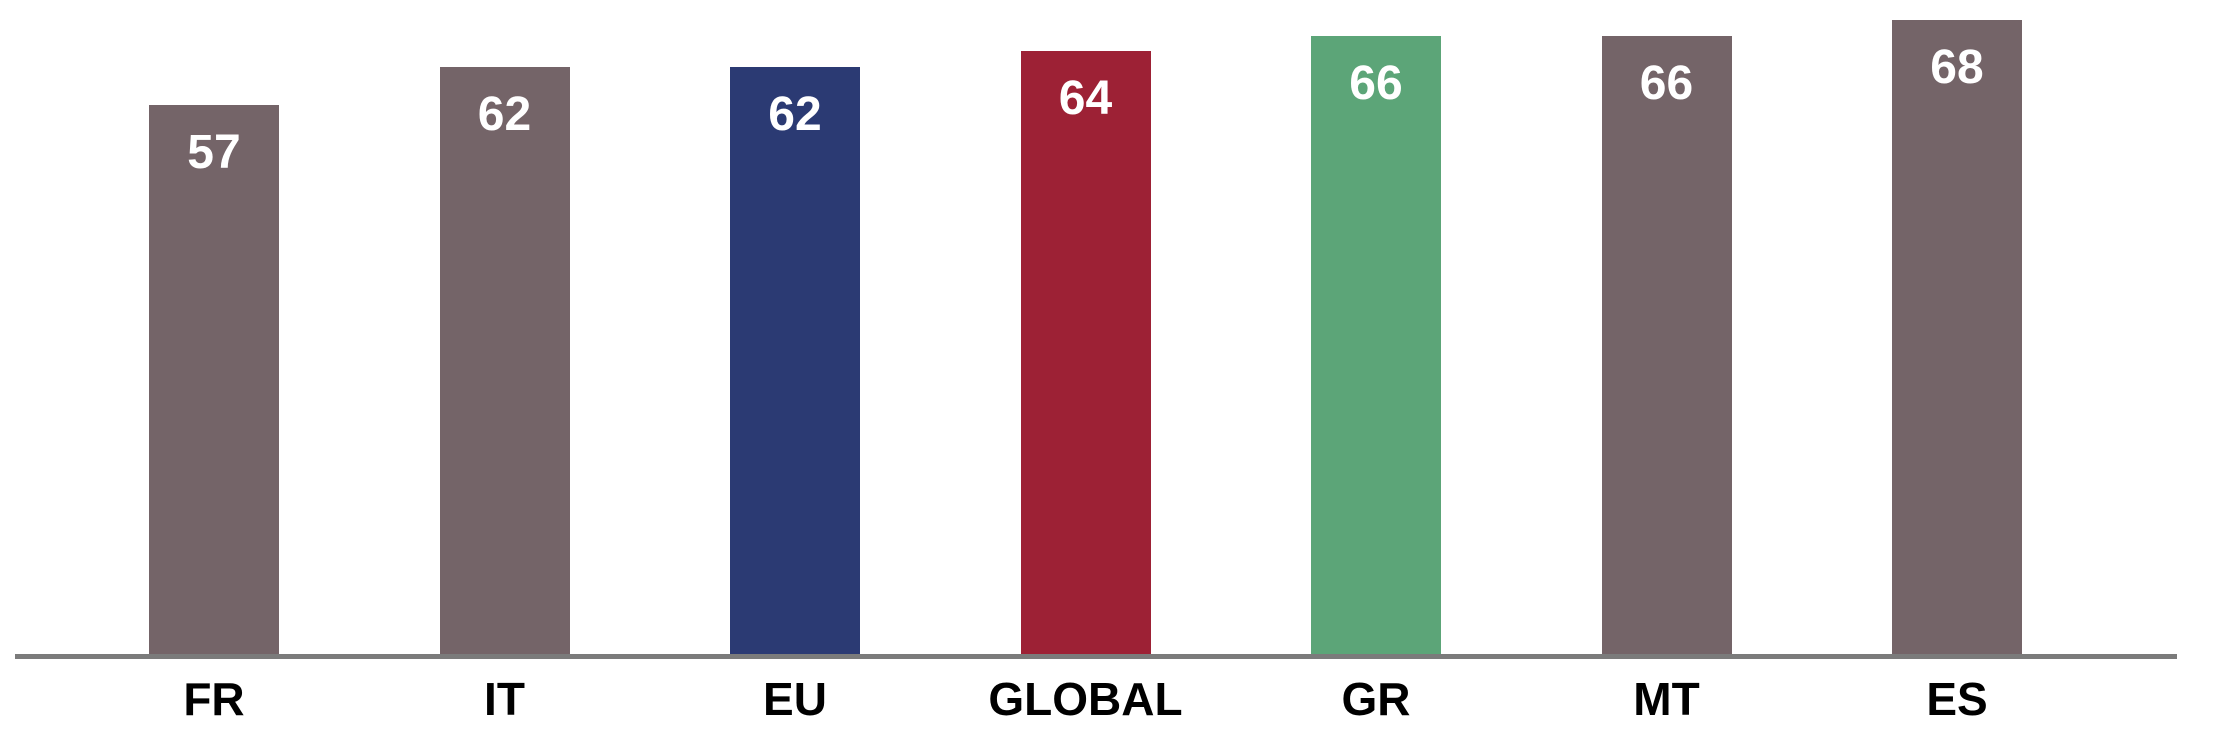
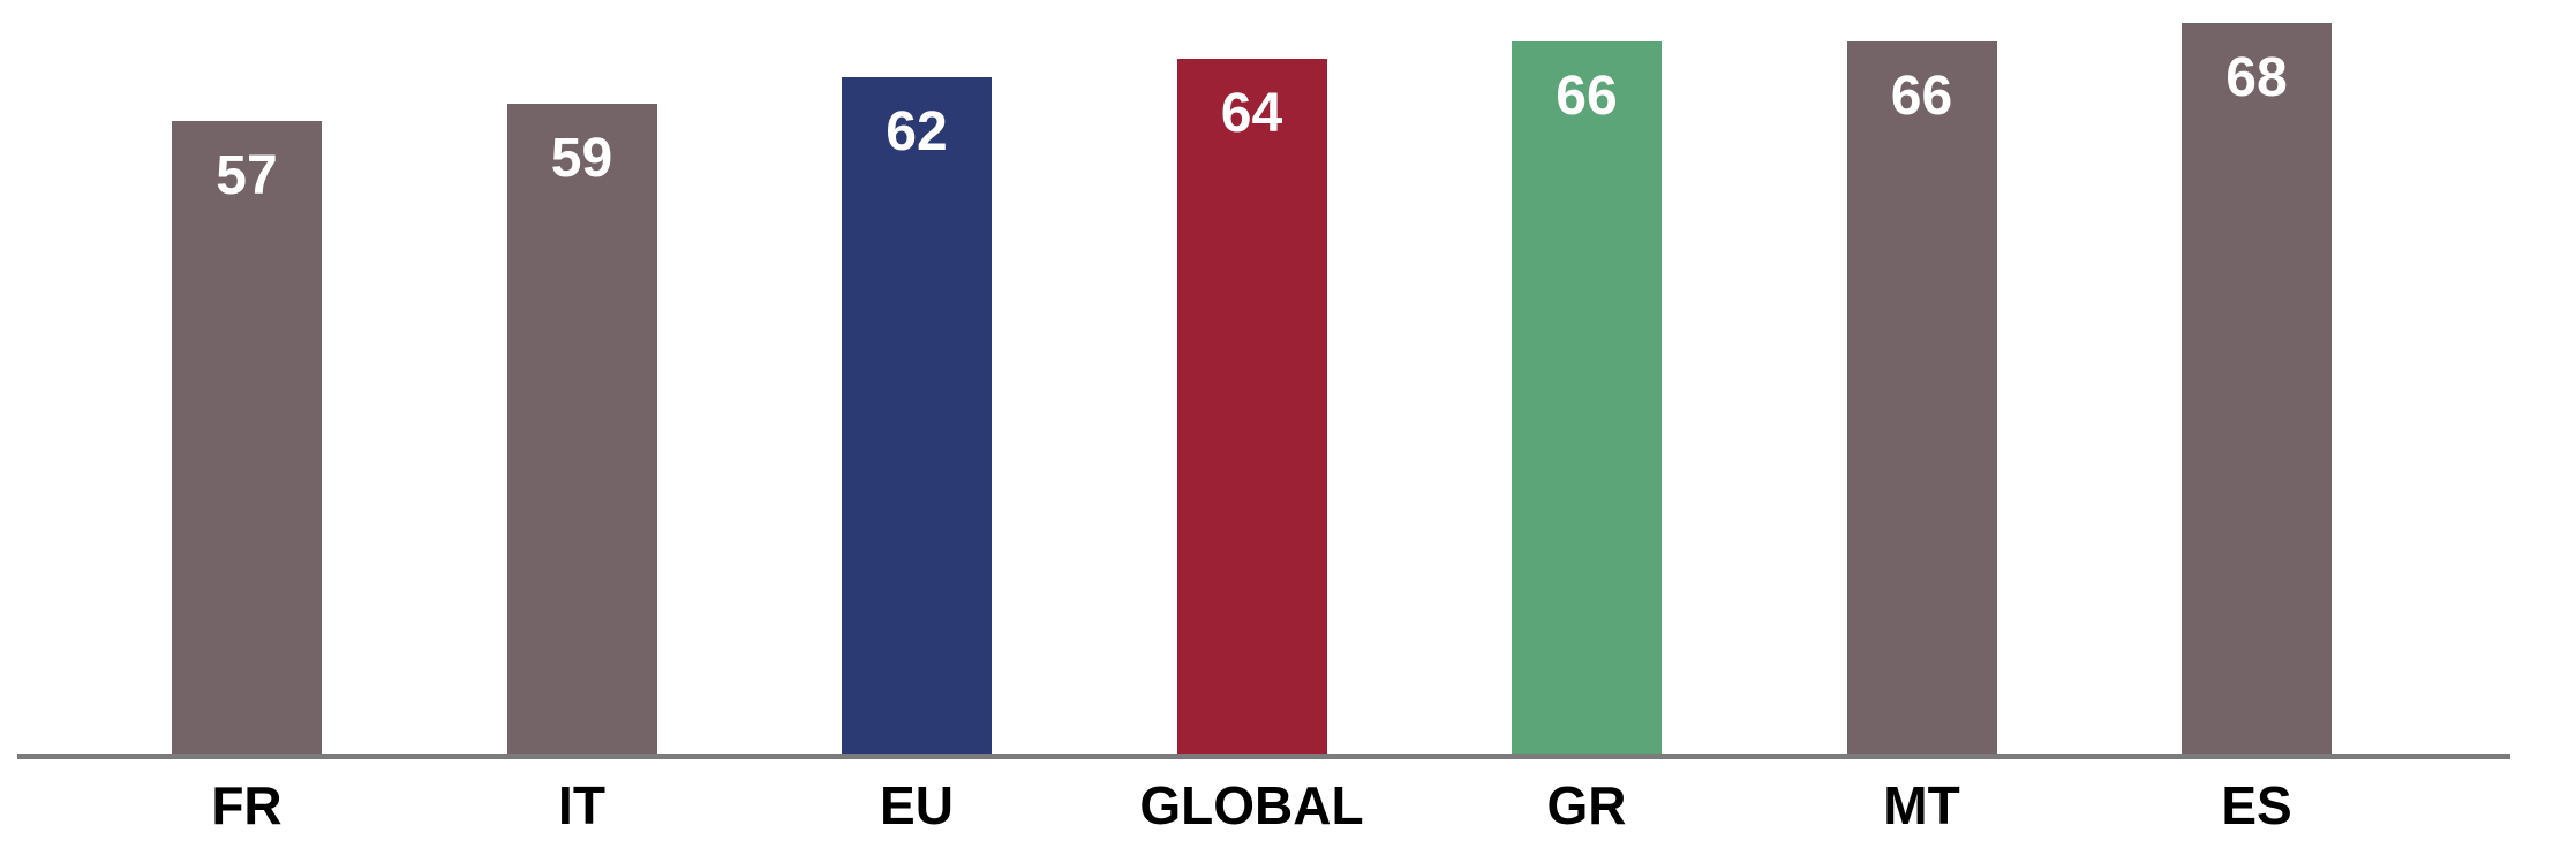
IT: 62 -> 59
